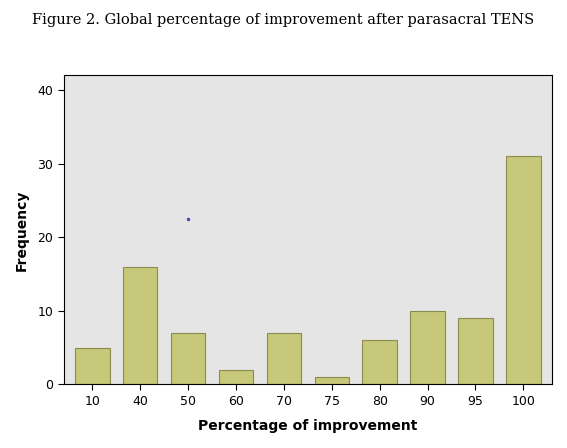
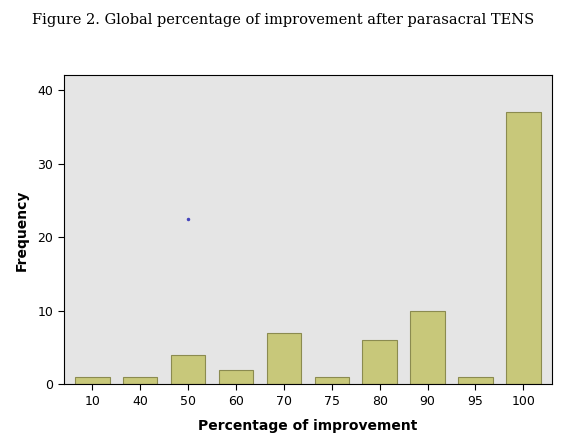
10: 5 -> 1
40: 16 -> 1
50: 7 -> 4
95: 9 -> 1
100: 31 -> 37
